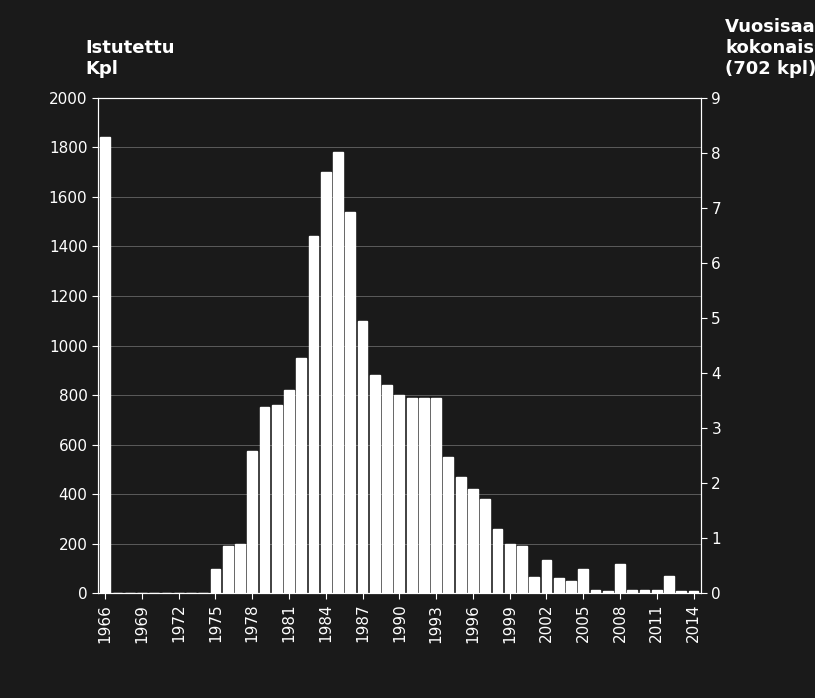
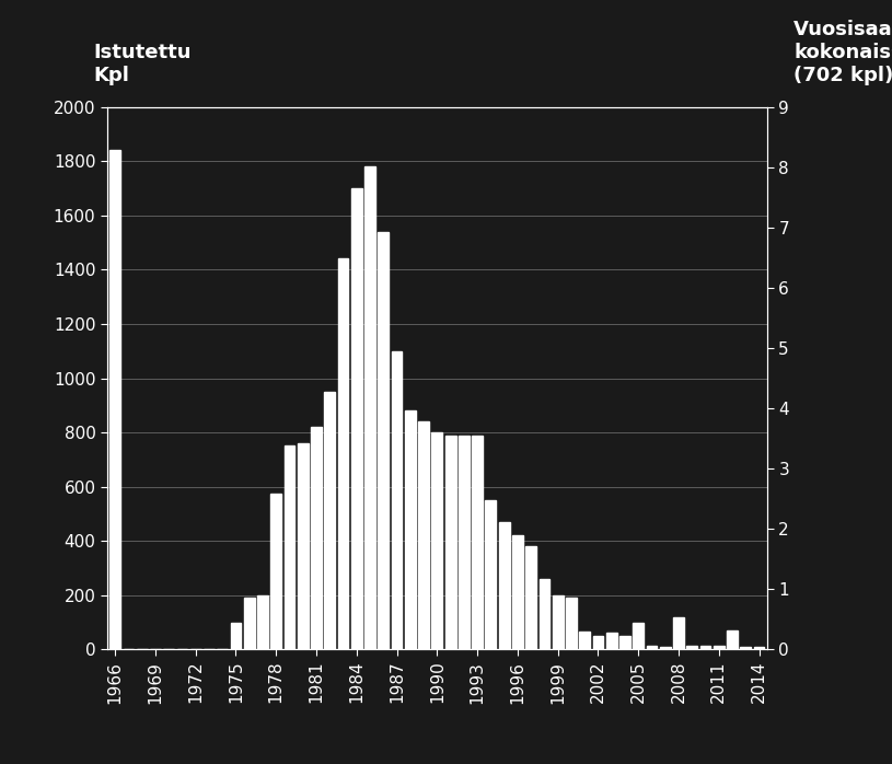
2002: 135 -> 50
